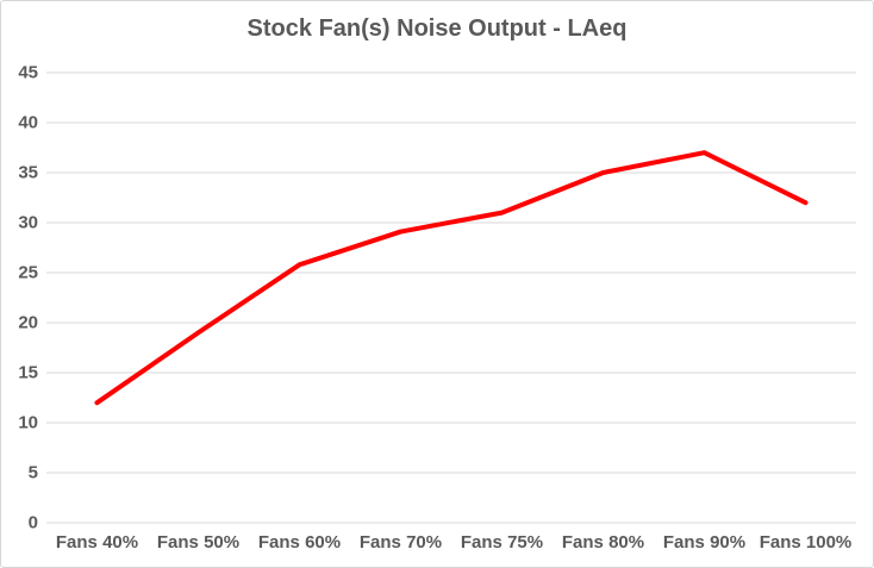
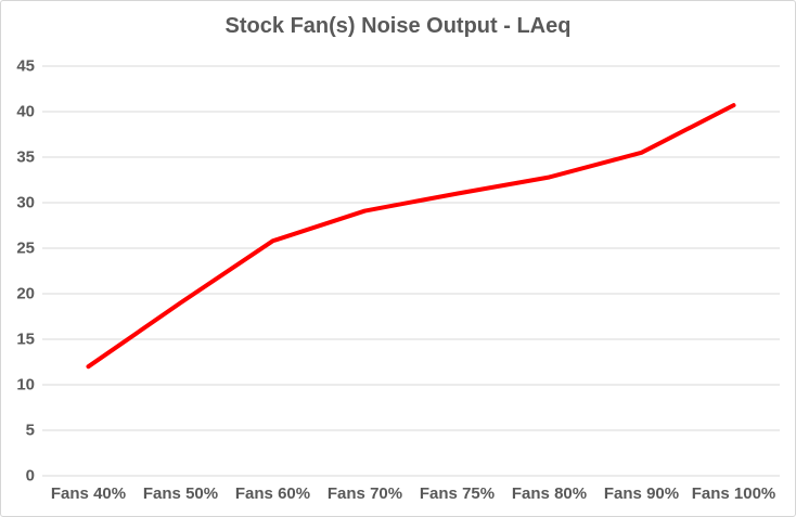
Fans 80%: 35 -> 33
Fans 90%: 37 -> 36
Fans 100%: 32 -> 41
